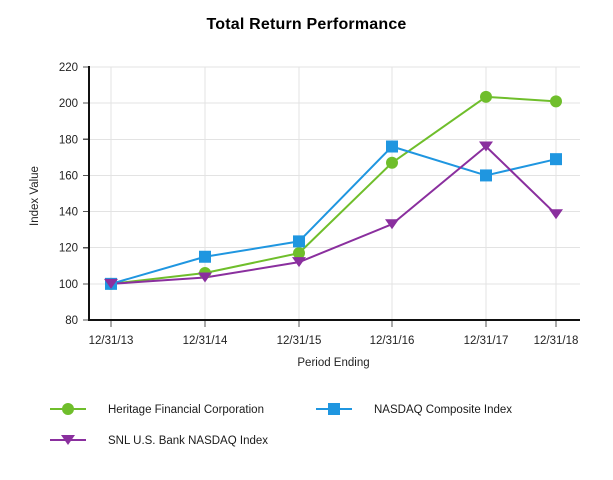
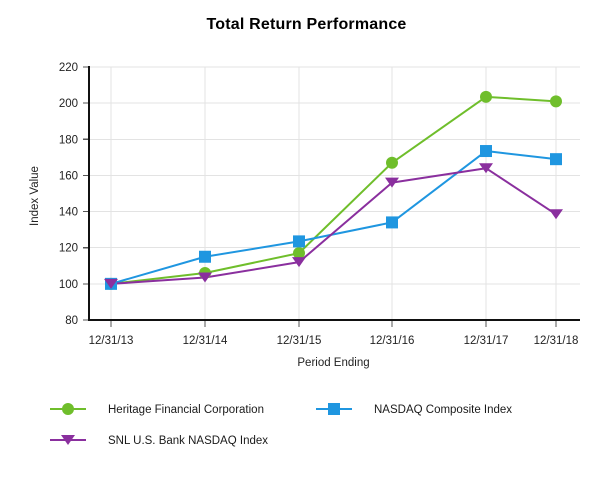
NASDAQ Composite Index/12/31/16: 176 -> 134
SNL U.S. Bank NASDAQ Index/12/31/16: 133 -> 156
NASDAQ Composite Index/12/31/17: 160 -> 174
SNL U.S. Bank NASDAQ Index/12/31/17: 176 -> 164
